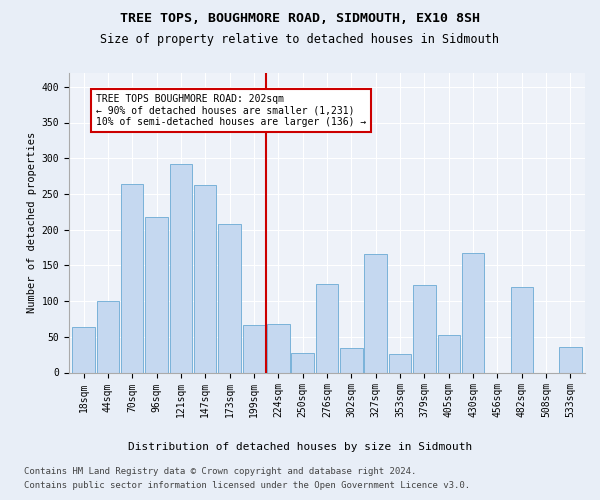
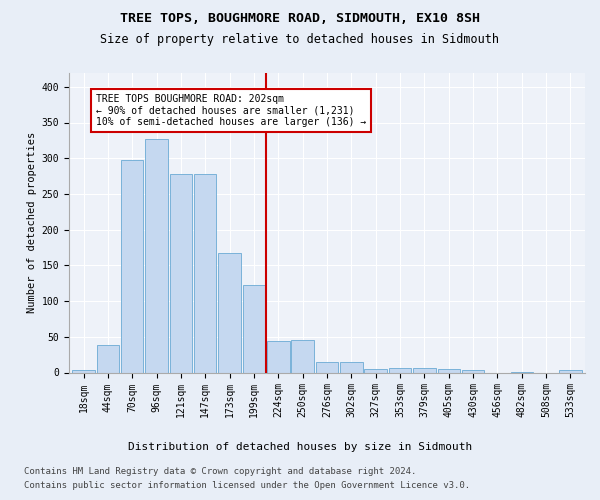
18sqm: 64 -> 4
44sqm: 100 -> 38
70sqm: 264 -> 297
96sqm: 218 -> 327
121sqm: 292 -> 278
147sqm: 262 -> 278
173sqm: 208 -> 167
199sqm: 66 -> 123
224sqm: 68 -> 44
250sqm: 28 -> 46
276sqm: 124 -> 15
302sqm: 34 -> 15
327sqm: 166 -> 5
353sqm: 26 -> 6
379sqm: 122 -> 6
405sqm: 52 -> 5
430sqm: 168 -> 4
482sqm: 120 -> 1
533sqm: 36 -> 4
